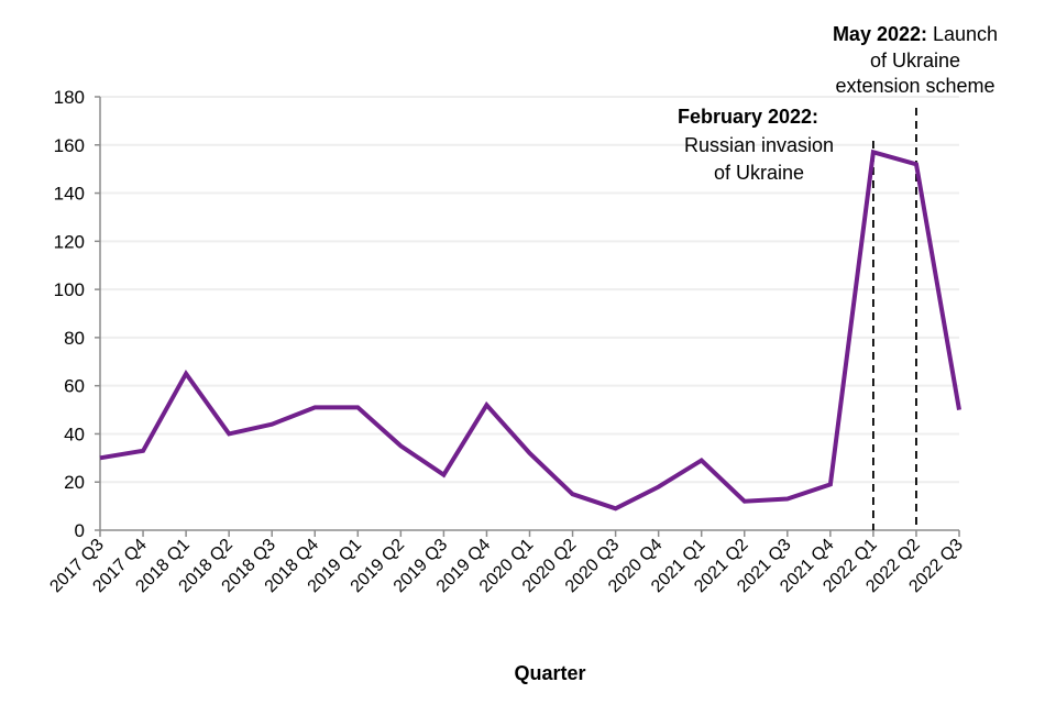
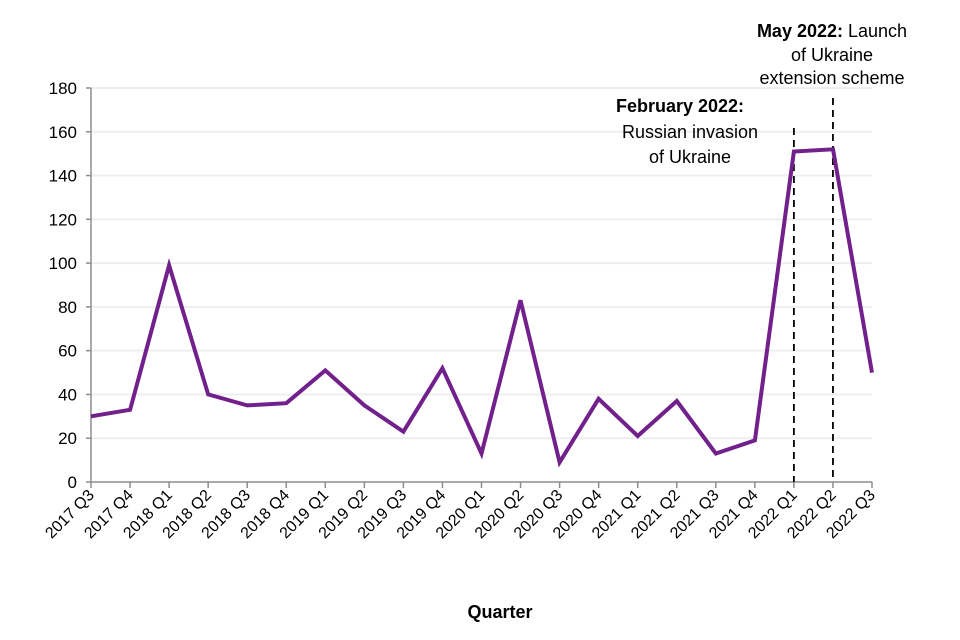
2018 Q1: 65 -> 99
2018 Q3: 44 -> 35
2018 Q4: 51 -> 36
2020 Q1: 32 -> 13
2020 Q2: 15 -> 83
2020 Q4: 18 -> 38
2021 Q1: 29 -> 21
2021 Q2: 12 -> 37
2022 Q1: 157 -> 151
